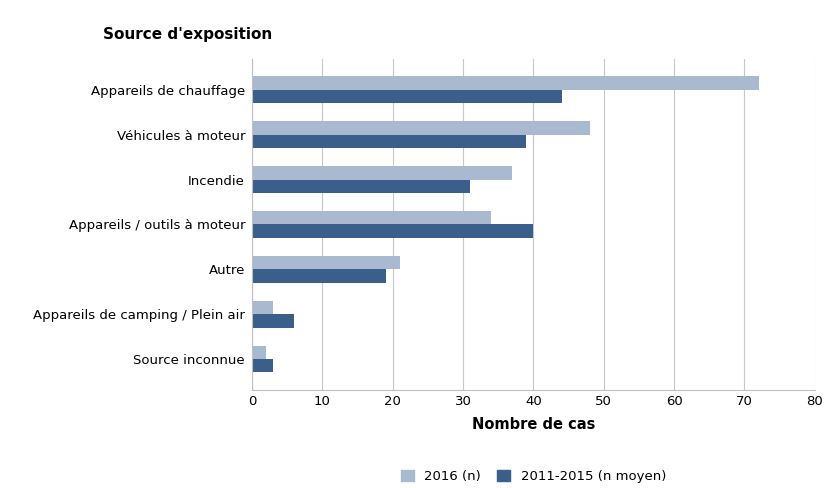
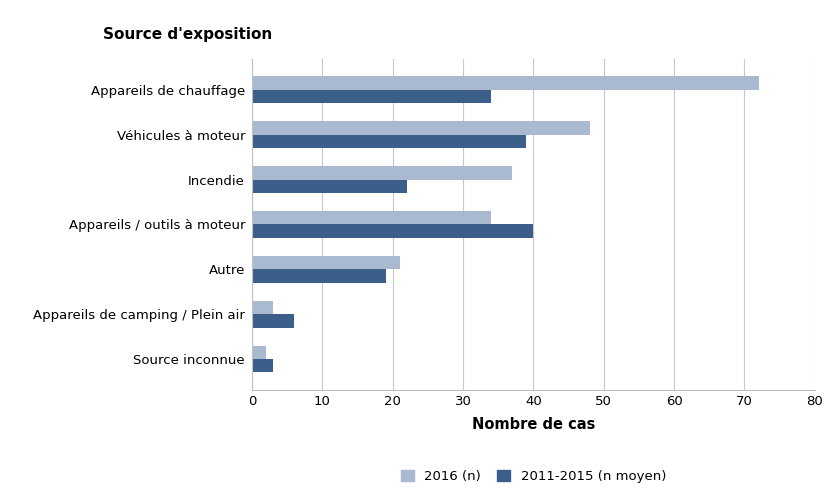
2011-2015 (n moyen)/Appareils de chauffage: 44 -> 34
2011-2015 (n moyen)/Incendie: 31 -> 22
